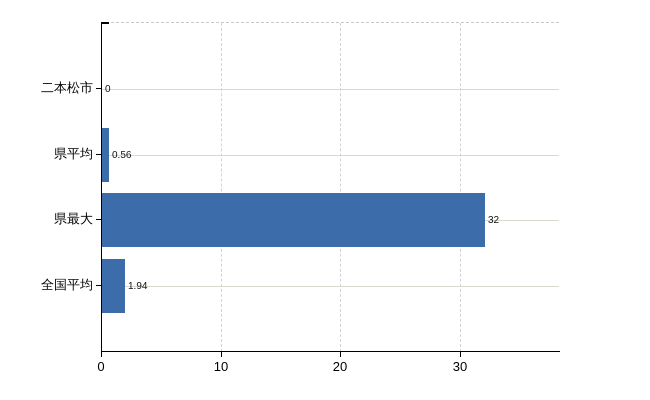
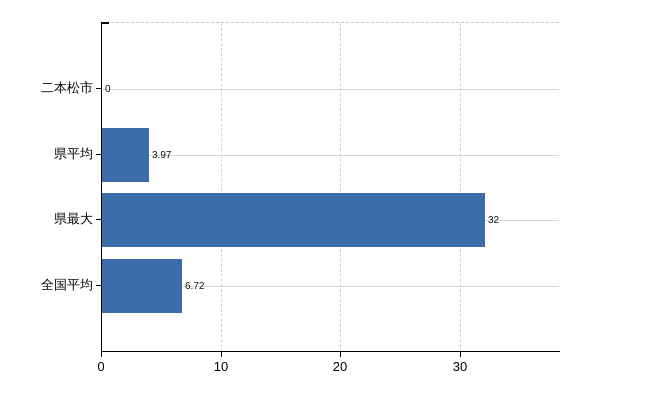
県平均: 0.56 -> 3.97
全国平均: 1.94 -> 6.72
